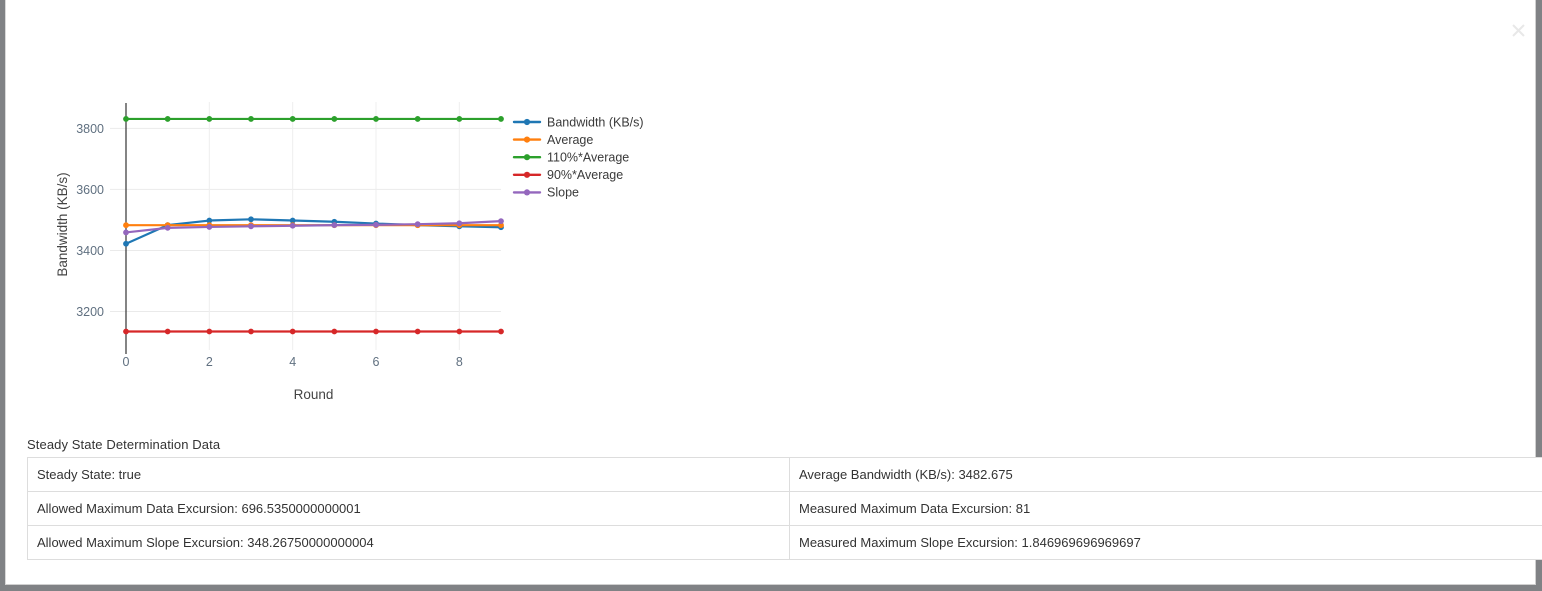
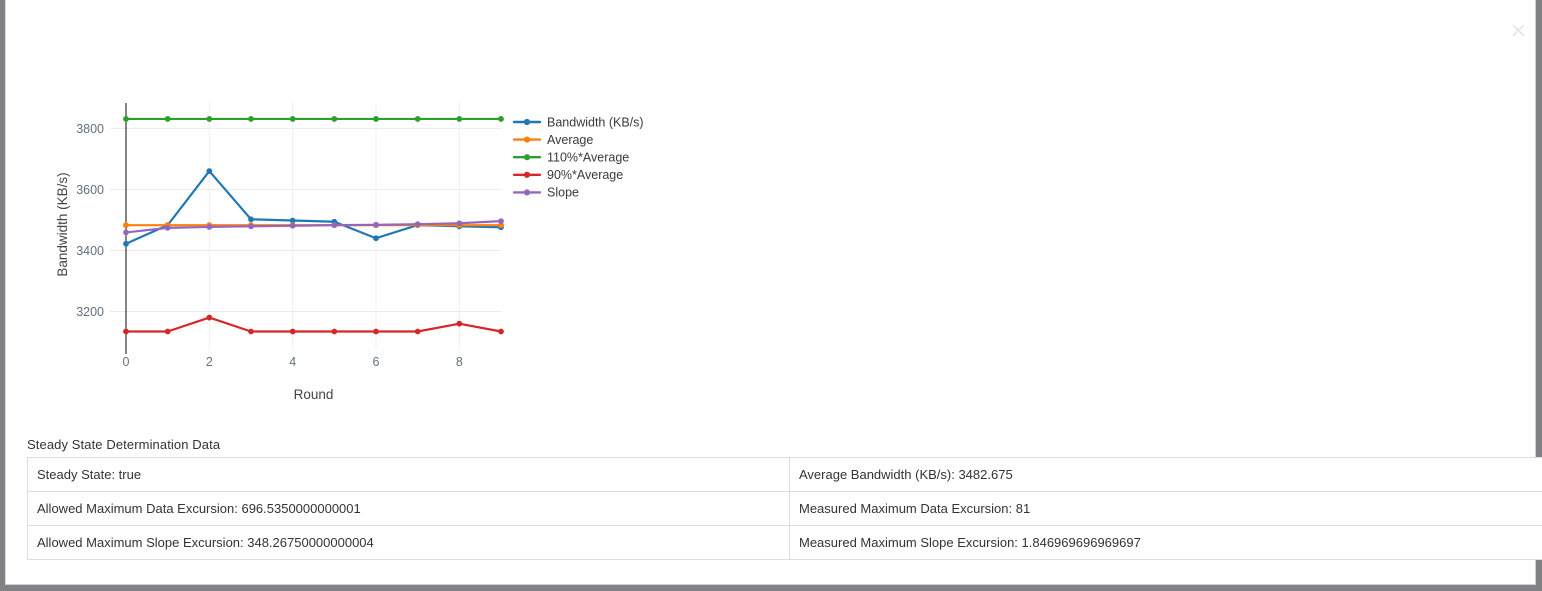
Bandwidth (KB/s)/2: 3500 -> 3660
90%*Average/2: 3130 -> 3180
Bandwidth (KB/s)/6: 3490 -> 3440
90%*Average/8: 3130 -> 3160
